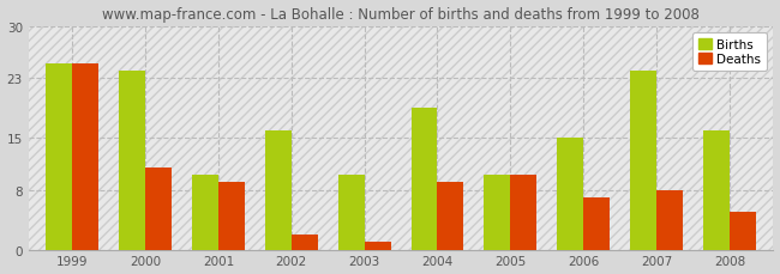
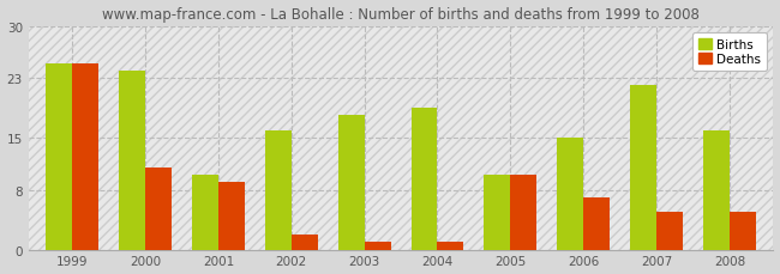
Births/2003: 10 -> 18
Deaths/2004: 9 -> 1
Births/2007: 24 -> 22
Deaths/2007: 8 -> 5
